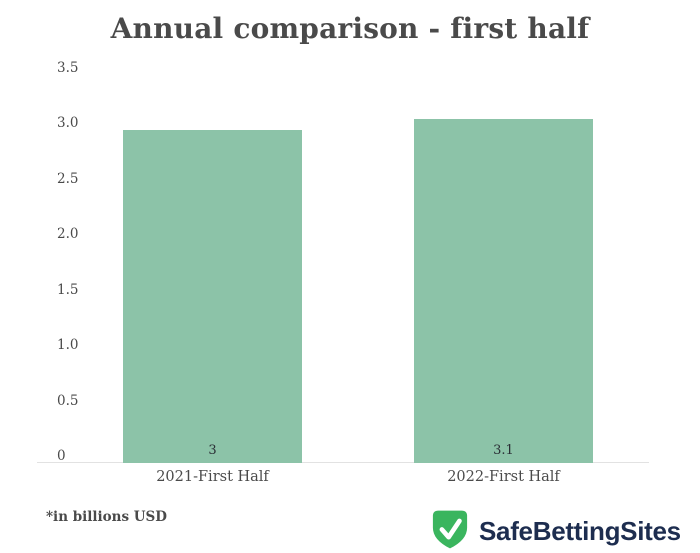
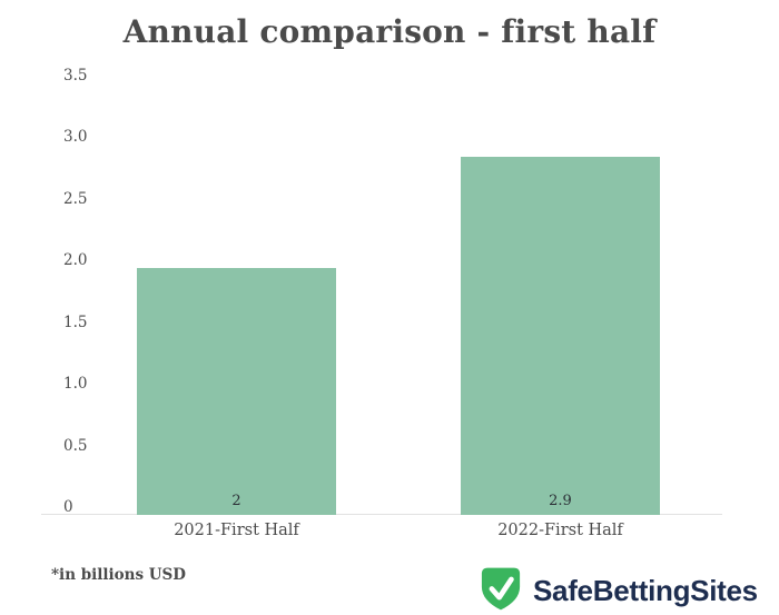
2021-First Half: 3 -> 2
2022-First Half: 3.1 -> 2.9
